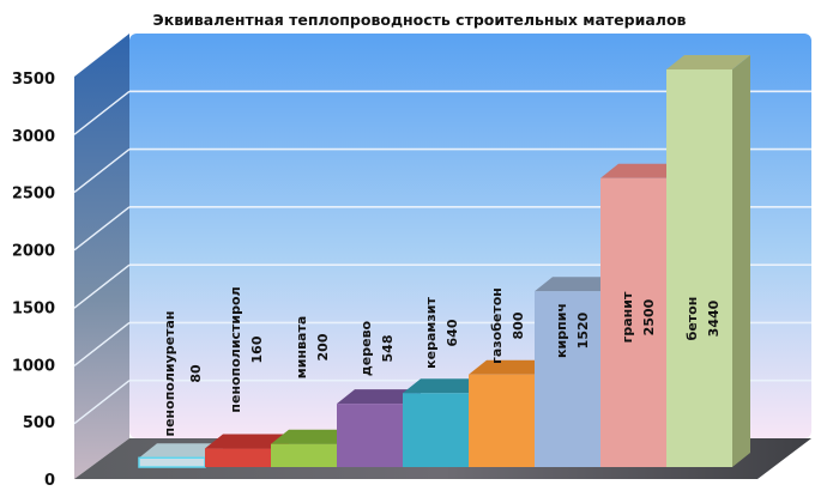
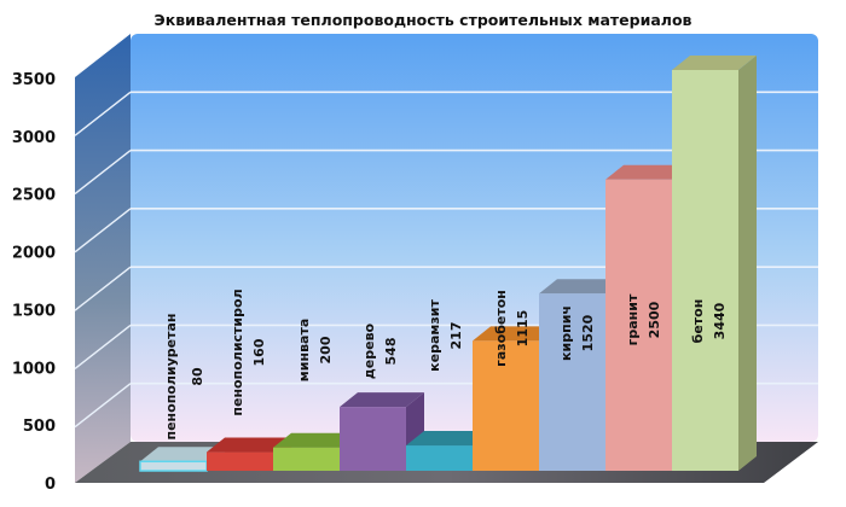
керамзит: 640 -> 217
газобетон: 800 -> 1115
